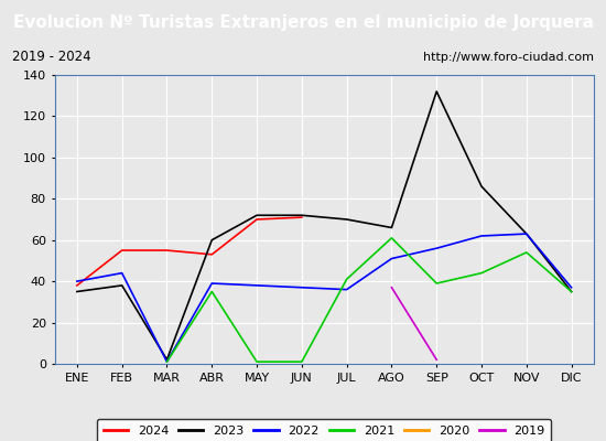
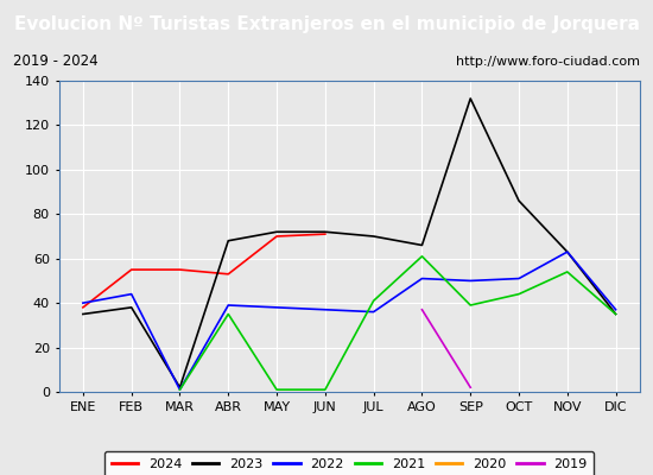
2023/ABR: 60 -> 68
2022/SEP: 56 -> 50
2022/OCT: 62 -> 51
